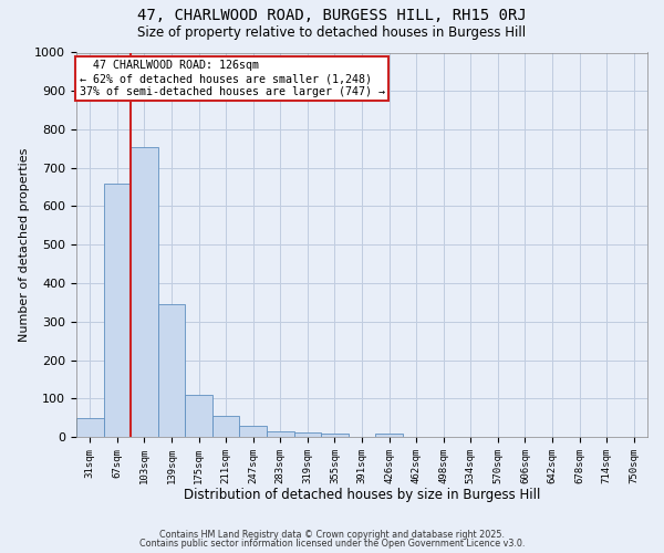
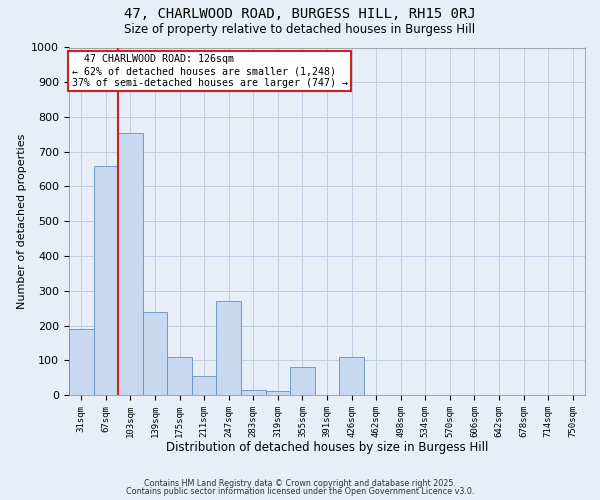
31sqm: 50 -> 190
139sqm: 345 -> 240
247sqm: 30 -> 270
355sqm: 8 -> 80
426sqm: 8 -> 110
